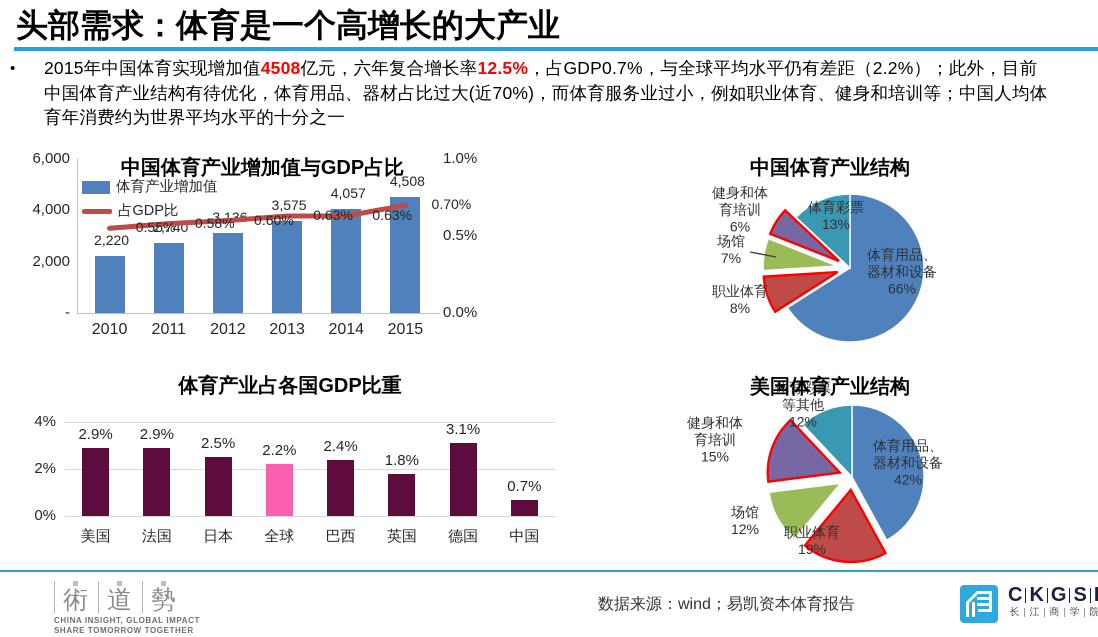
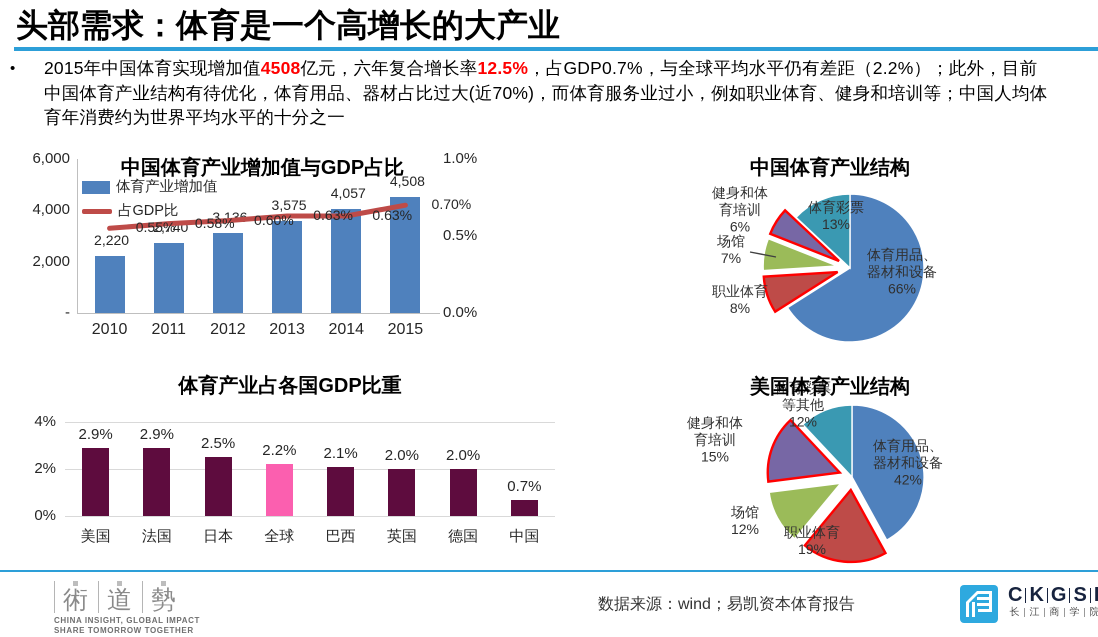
体育产业占各国GDP比重/巴西: 2.4% -> 2.1%
体育产业占各国GDP比重/英国: 1.8% -> 2.0%
体育产业占各国GDP比重/德国: 3.1% -> 2.0%
